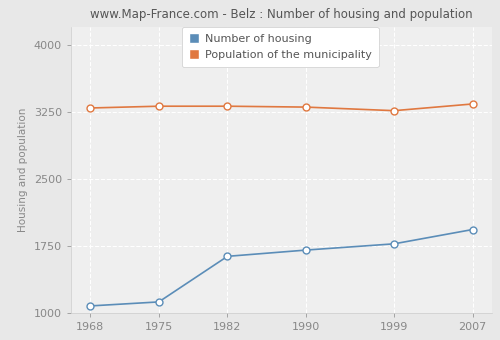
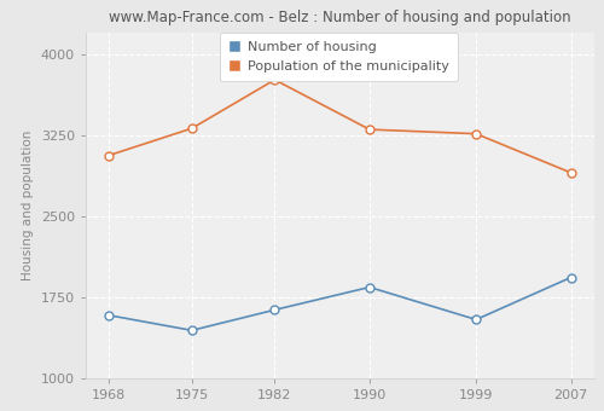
Number of housing/1968: 1080 -> 1580
Population of the municipality/1968: 3290 -> 3060
Number of housing/1975: 1120 -> 1440
Population of the municipality/1982: 3310 -> 3760
Number of housing/1990: 1700 -> 1840
Number of housing/1999: 1770 -> 1540
Population of the municipality/2007: 3340 -> 2900
